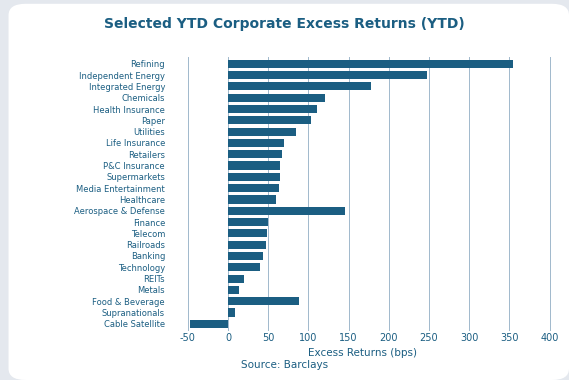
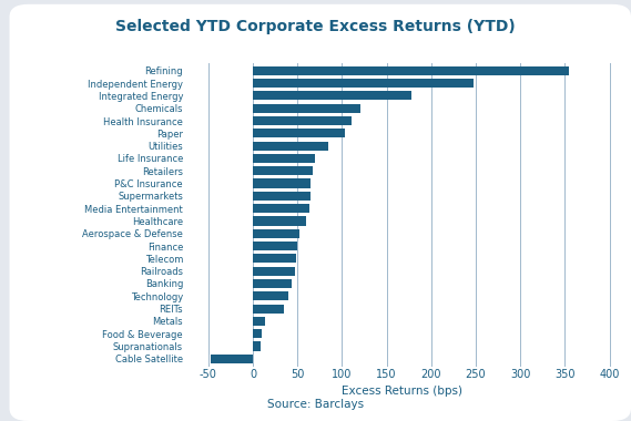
Aerospace & Defense: 146 -> 52
REITs: 20 -> 35
Food & Beverage: 88 -> 10
